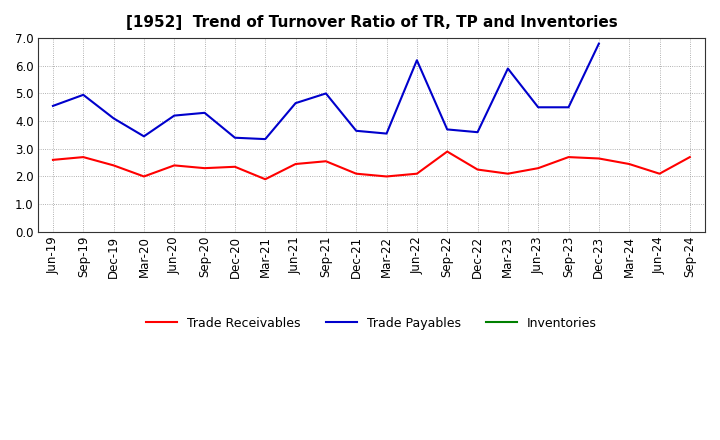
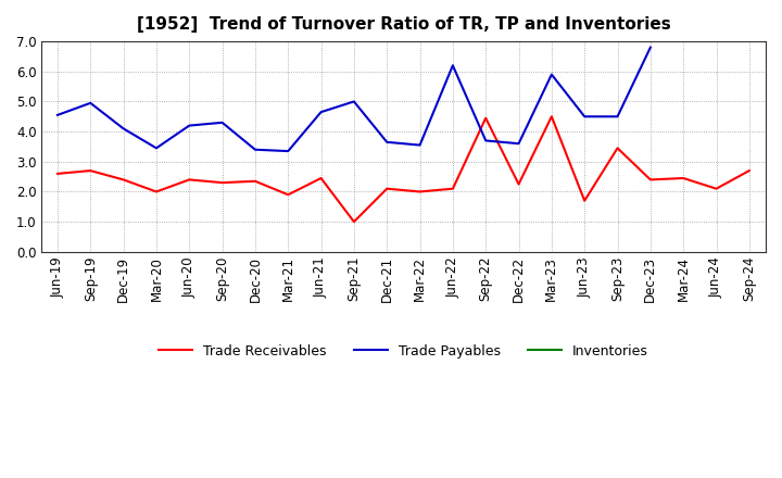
Trade Receivables/Sep-21: 2.55 -> 1.00
Trade Receivables/Sep-22: 2.90 -> 4.45
Trade Receivables/Mar-23: 2.10 -> 4.50
Trade Receivables/Jun-23: 2.30 -> 1.70
Trade Receivables/Sep-23: 2.70 -> 3.45
Trade Receivables/Dec-23: 2.65 -> 2.40
